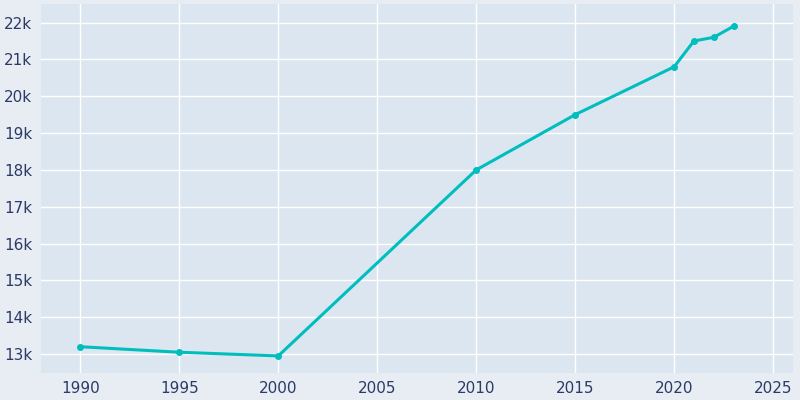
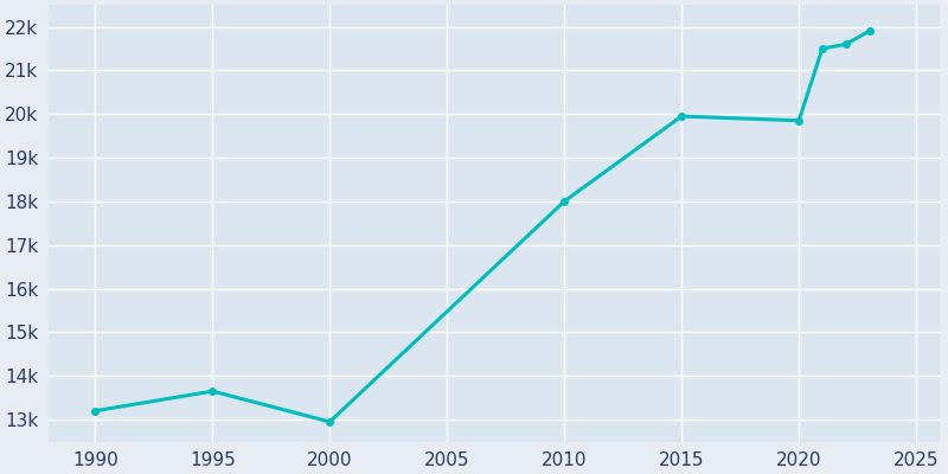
1995: 13.05k -> 13.65k
2015: 19.50k -> 19.95k
2020: 20.80k -> 19.85k
